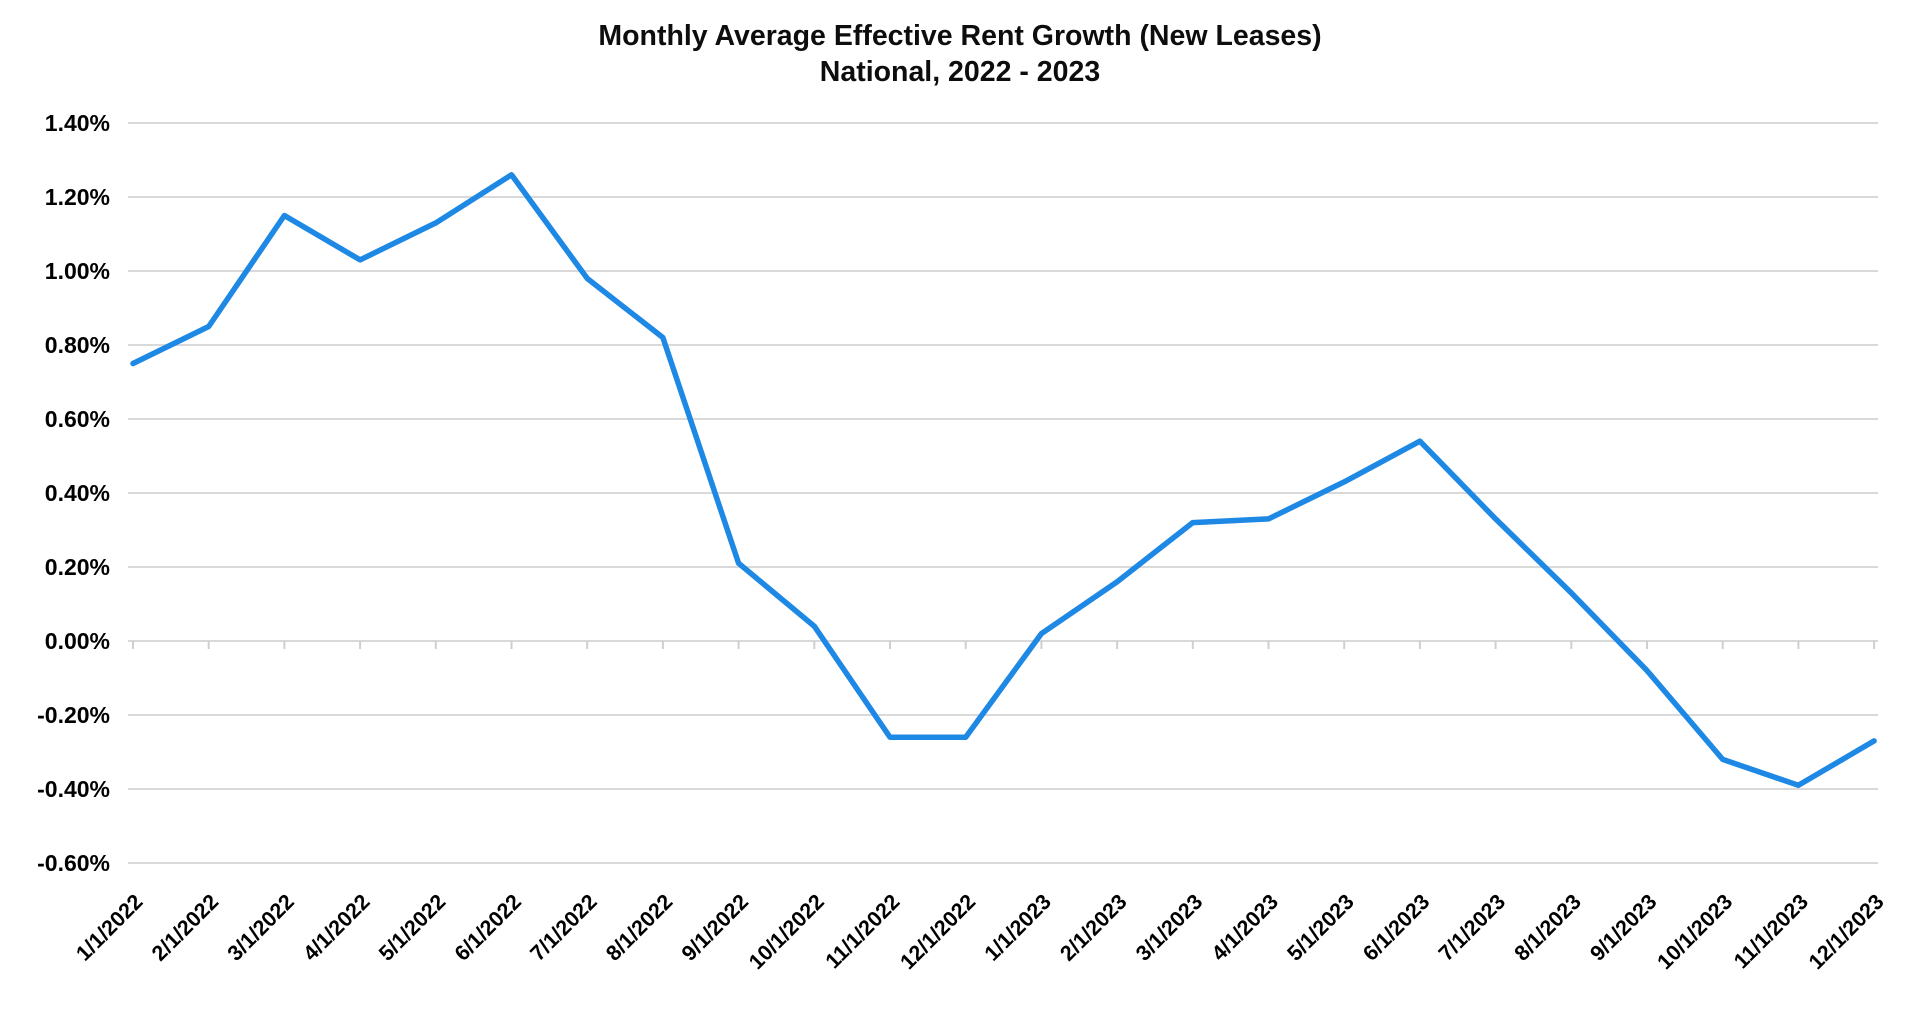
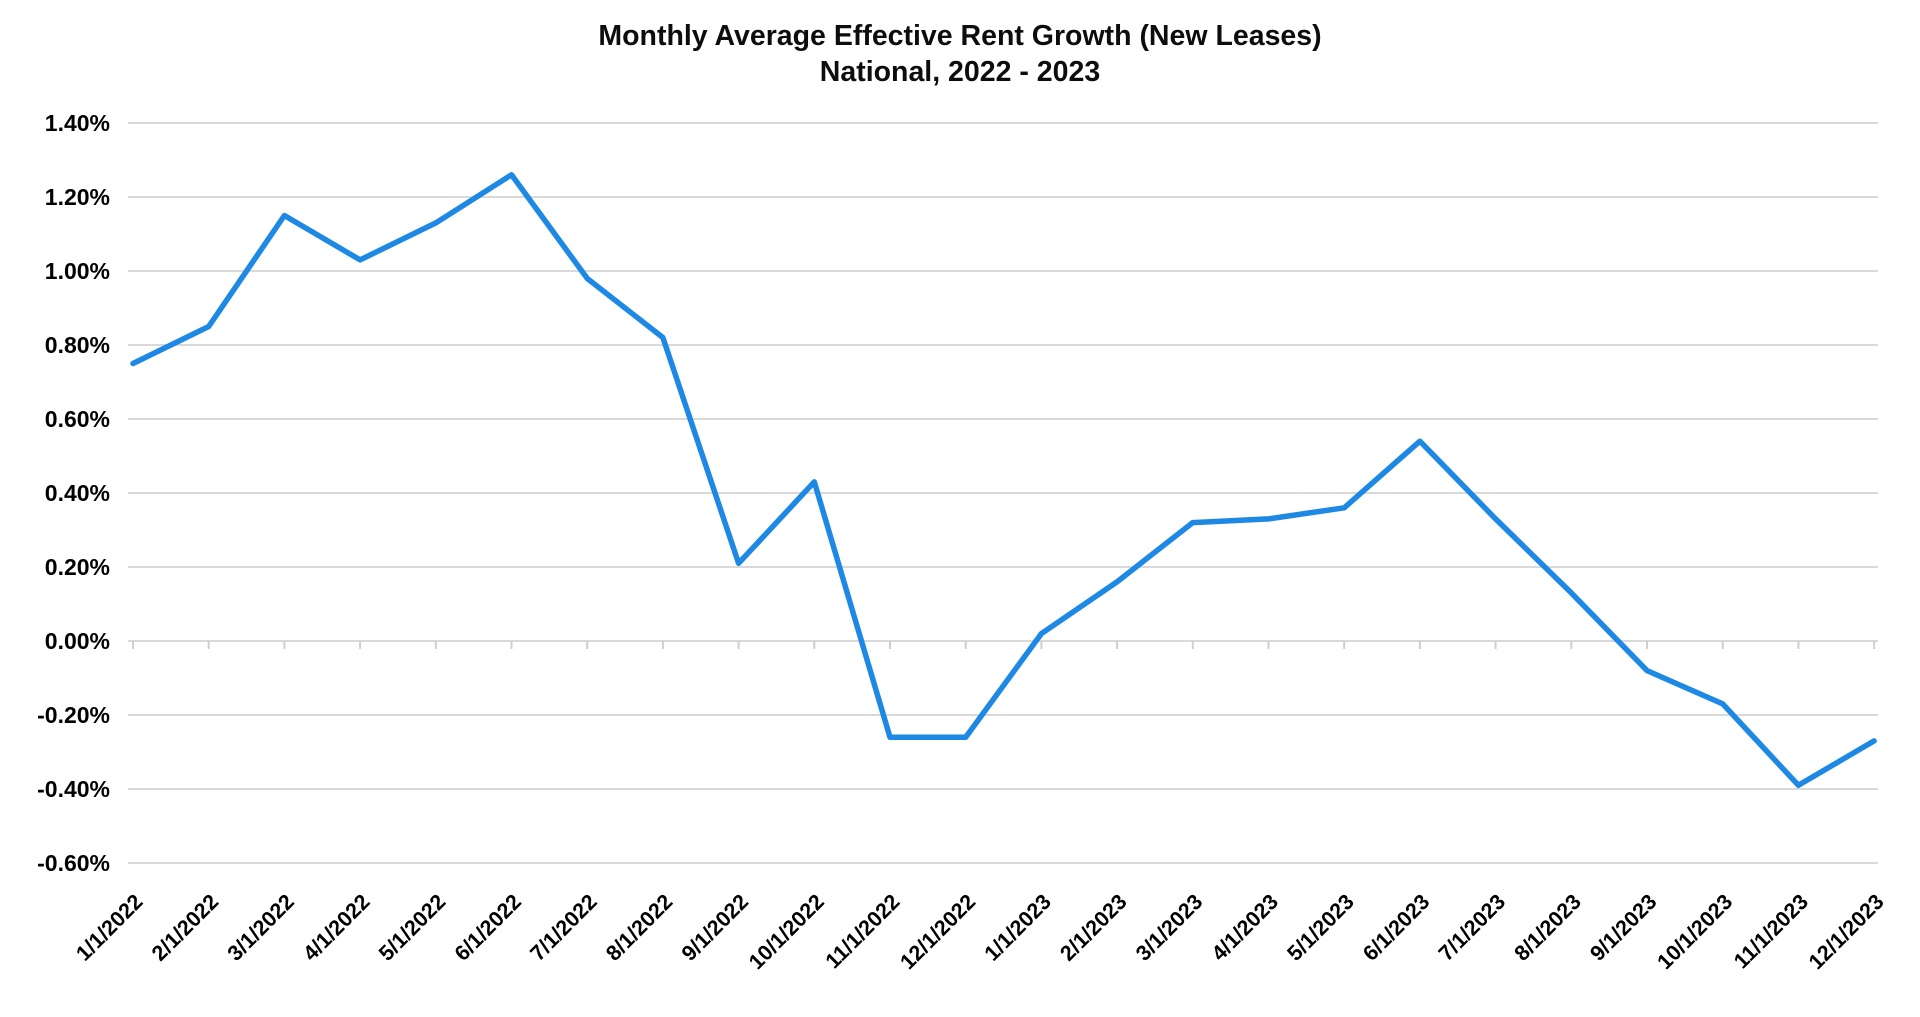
10/1/2022: 0.04% -> 0.43%
5/1/2023: 0.43% -> 0.36%
10/1/2023: -0.32% -> -0.17%
